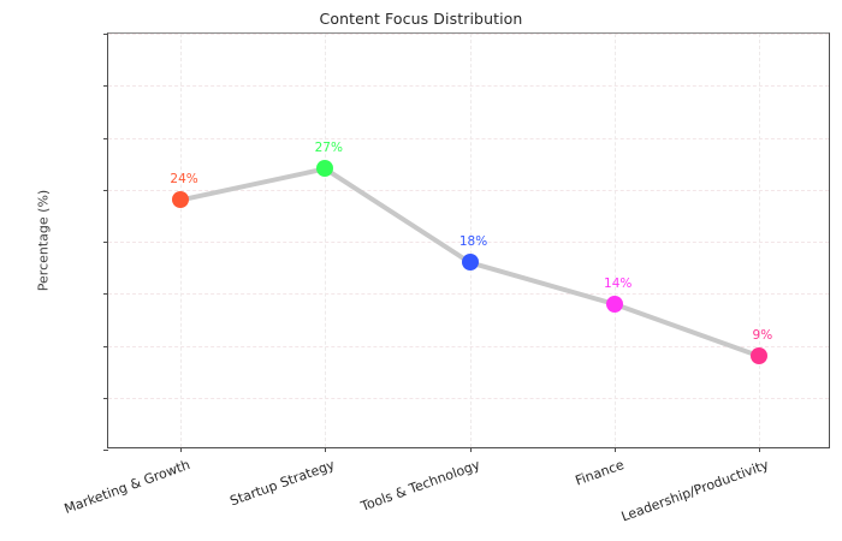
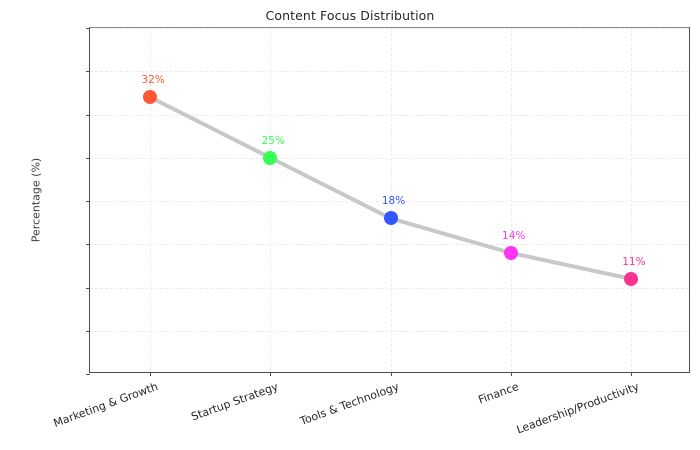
Marketing & Growth: 24% -> 32%
Startup Strategy: 27% -> 25%
Leadership/Productivity: 9% -> 11%
